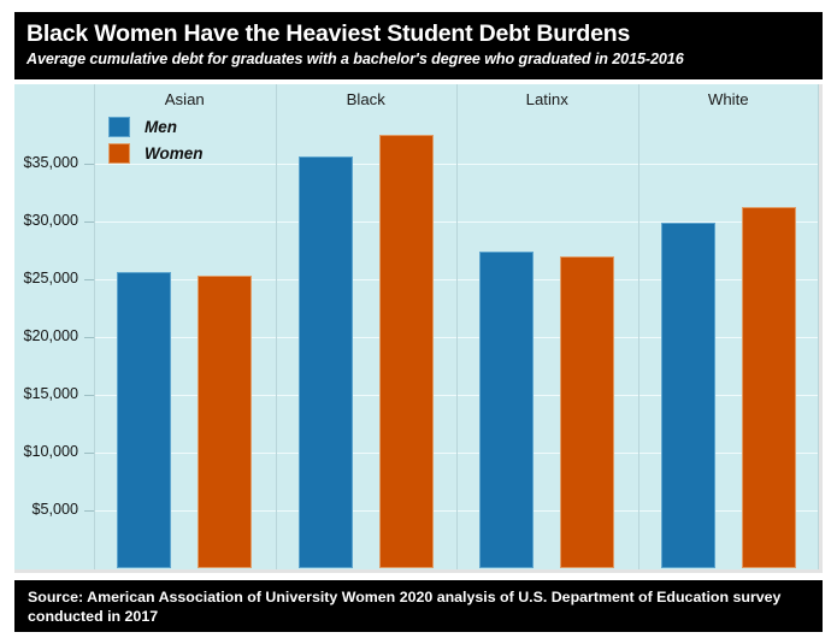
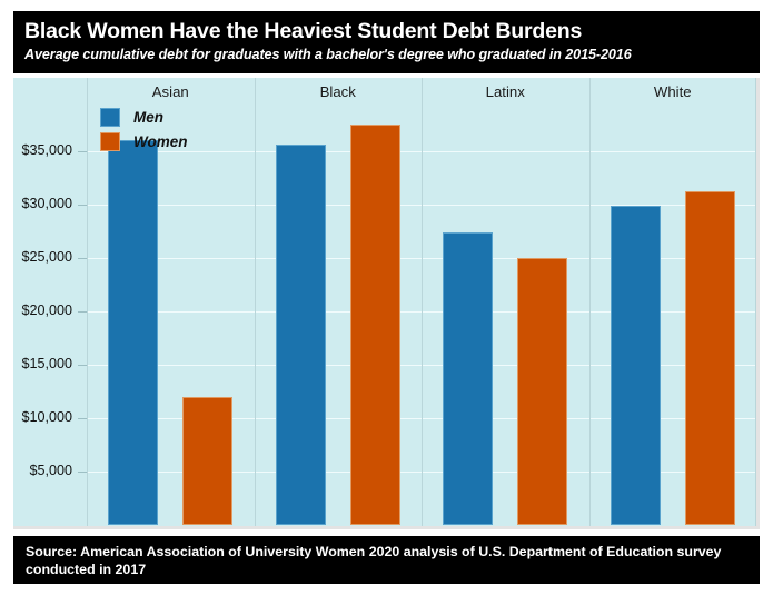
Men/Asian: $26000 -> $36000
Women/Asian: $25000 -> $12000
Women/Latinx: $27000 -> $25000
